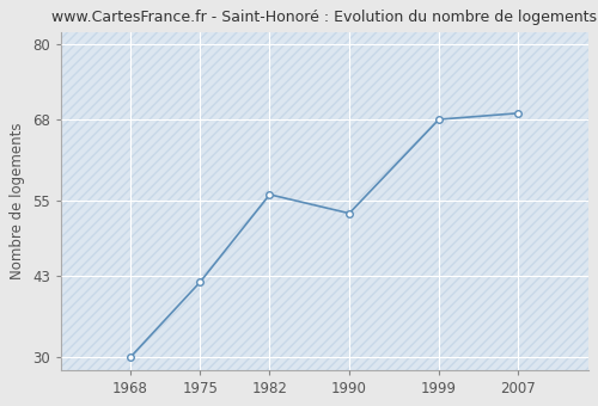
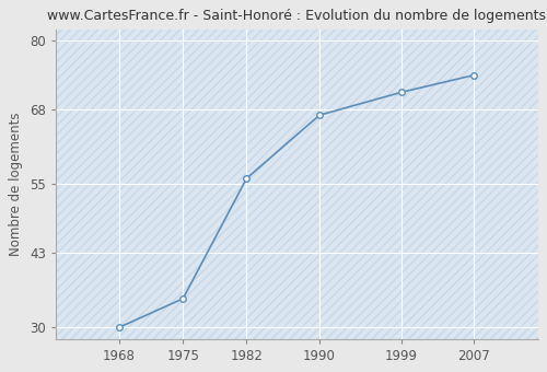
1975: 42 -> 35
1990: 53 -> 67
1999: 68 -> 71
2007: 69 -> 74
